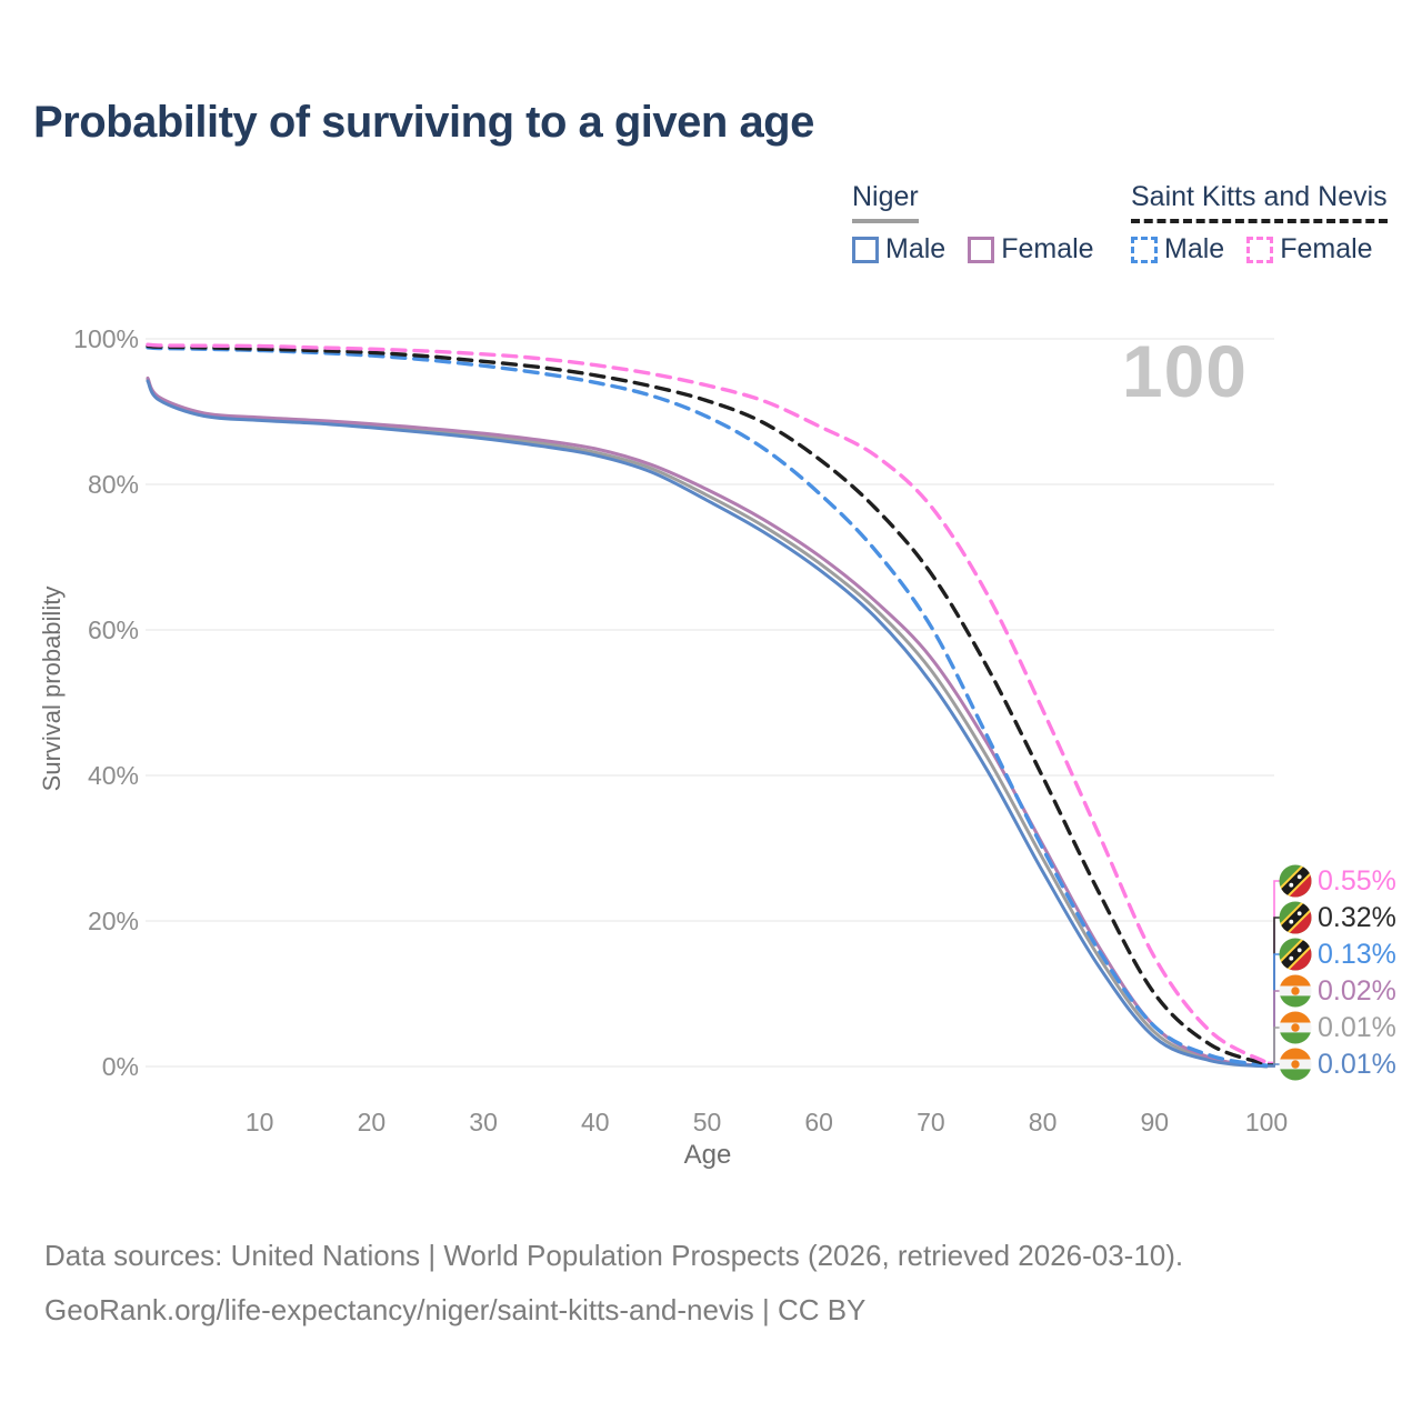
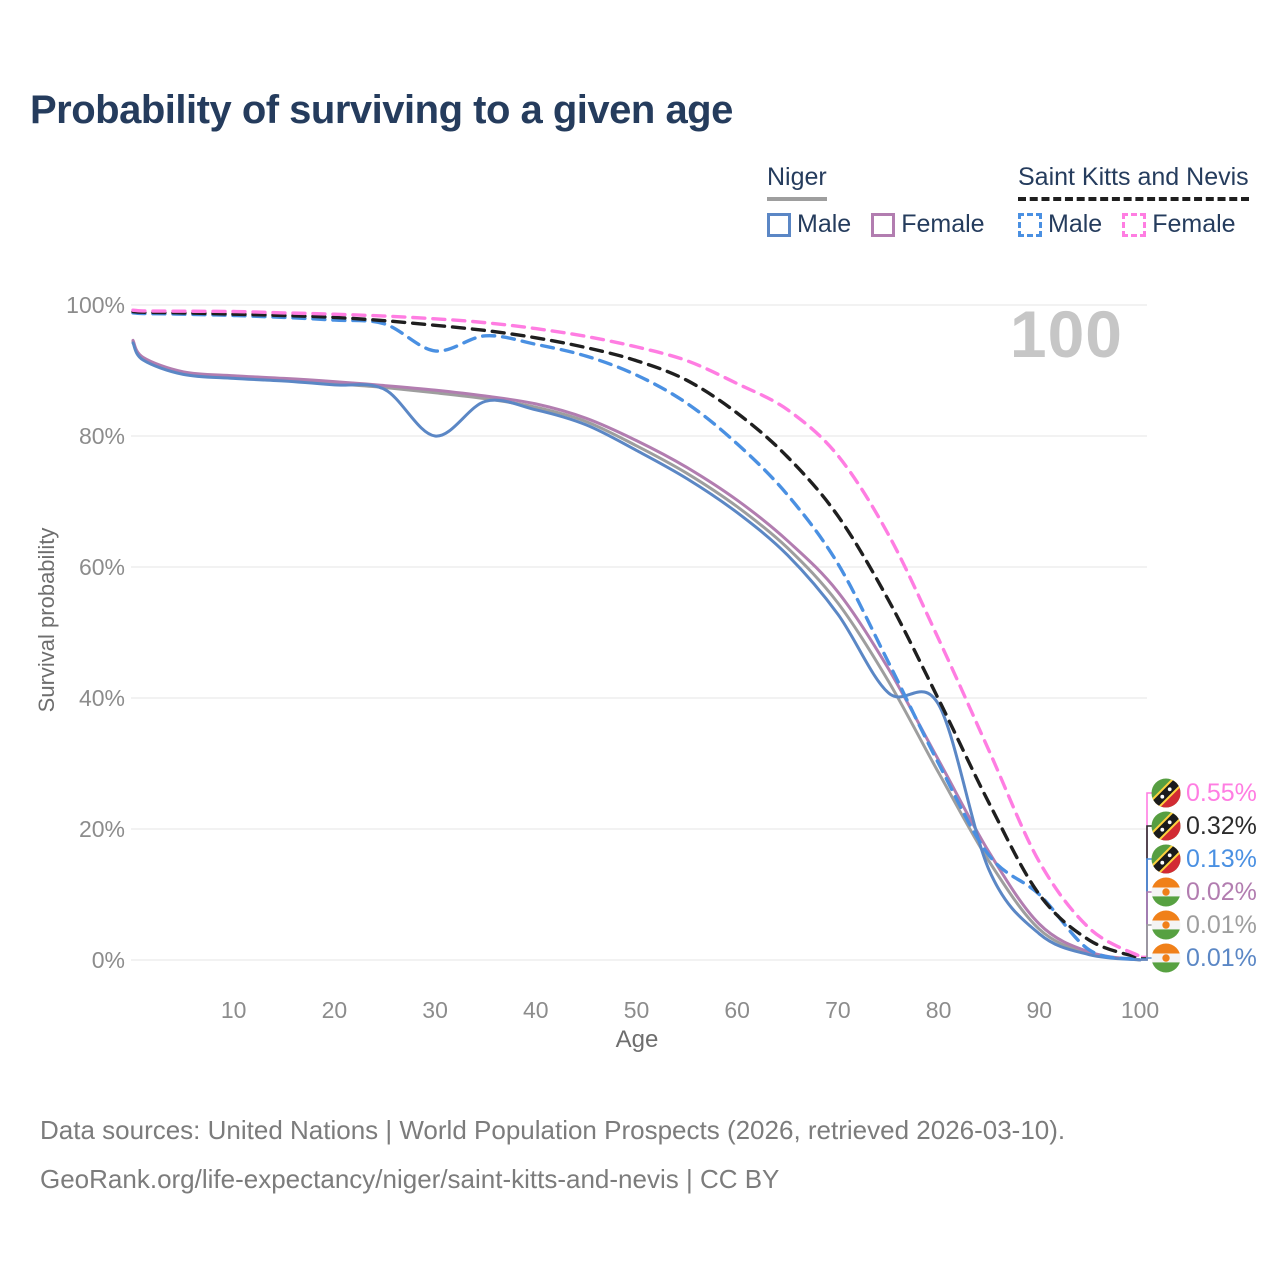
Niger Male/30: 86% -> 80%
Saint Kitts and Nevis Male/30: 96% -> 93%
Niger Male/80: 27% -> 39%
Saint Kitts and Nevis Male/90: 6% -> 10%
